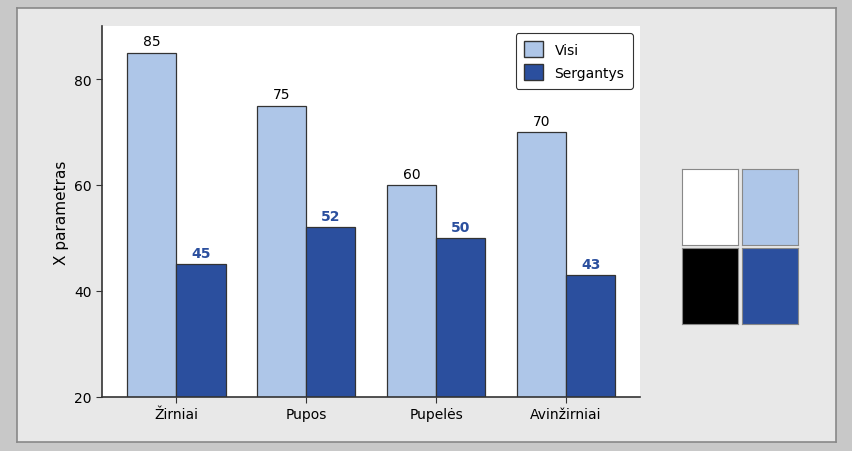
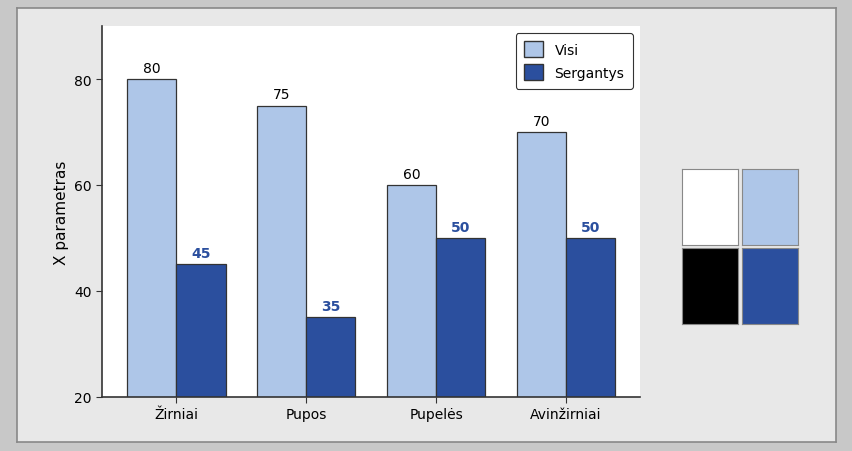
Visi/Žirniai: 85 -> 80
Sergantys/Pupos: 52 -> 35
Sergantys/Avinžirniai: 43 -> 50
